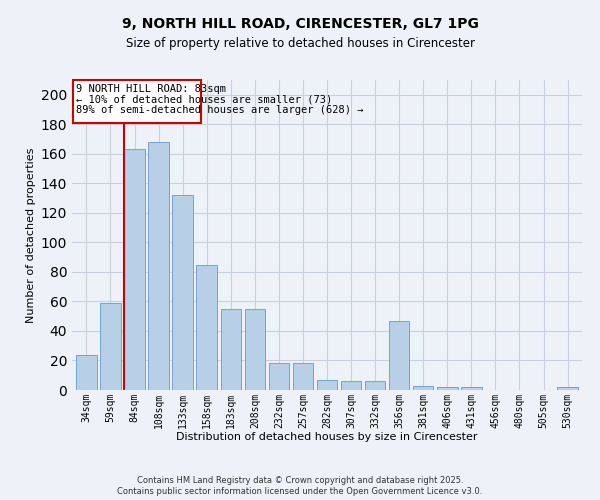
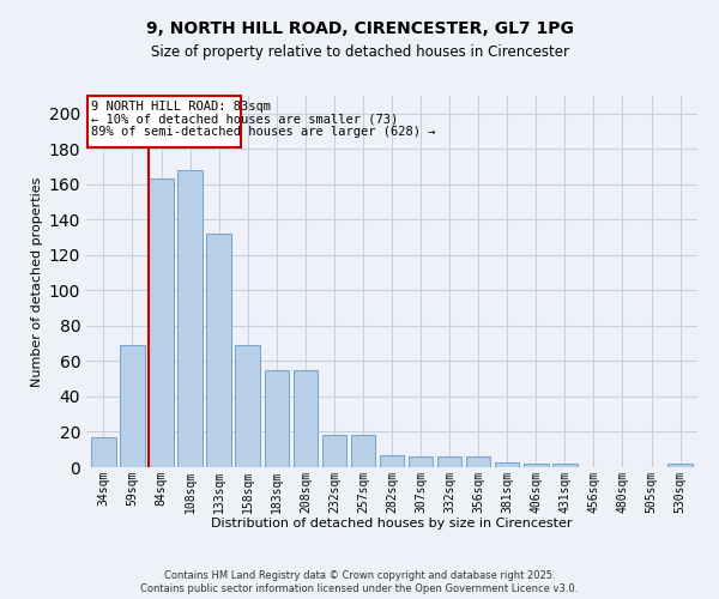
34sqm: 24 -> 17
59sqm: 59 -> 69
158sqm: 85 -> 69
356sqm: 47 -> 6
